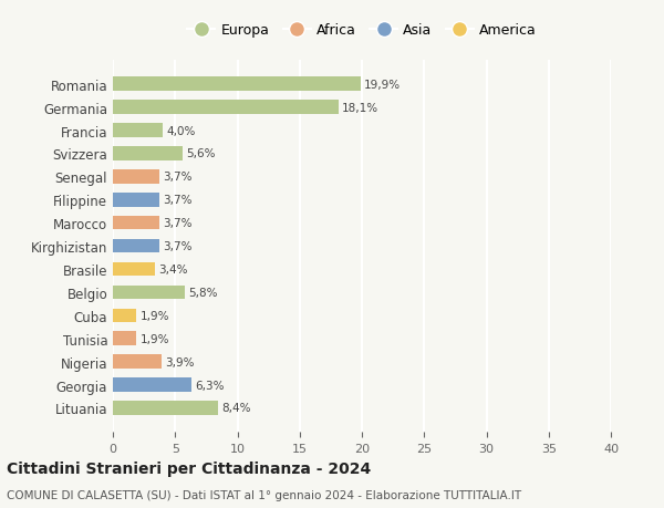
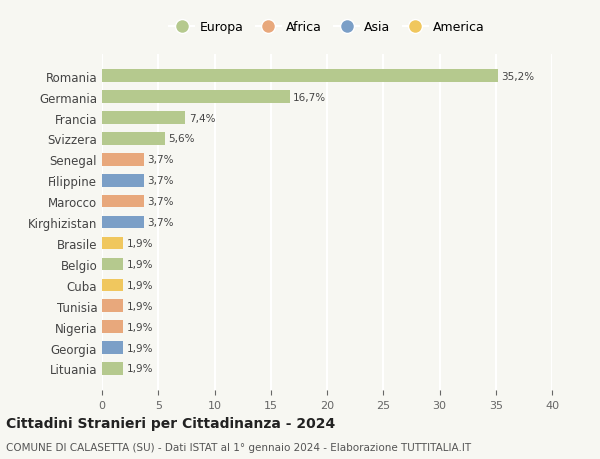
Romania: 19,9% -> 35,2%
Germania: 18,1% -> 16,7%
Francia: 4,0% -> 7,4%
Brasile: 3,4% -> 1,9%
Belgio: 5,8% -> 1,9%
Nigeria: 3,9% -> 1,9%
Georgia: 6,3% -> 1,9%
Lituania: 8,4% -> 1,9%
